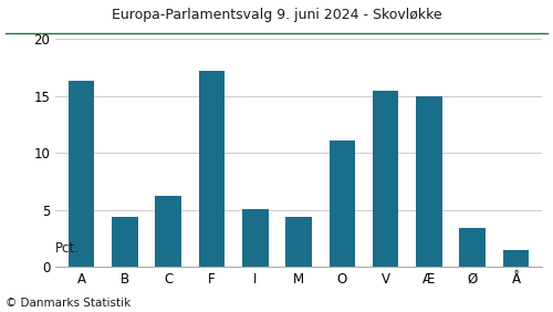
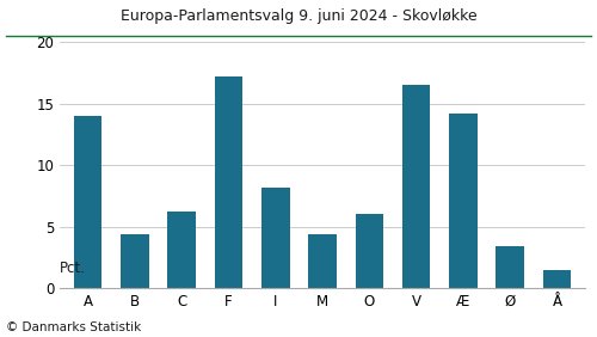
A: 16.3 -> 14.0
I: 5.1 -> 8.2
O: 11.1 -> 6.0
V: 15.5 -> 16.5
Æ: 15.0 -> 14.2
